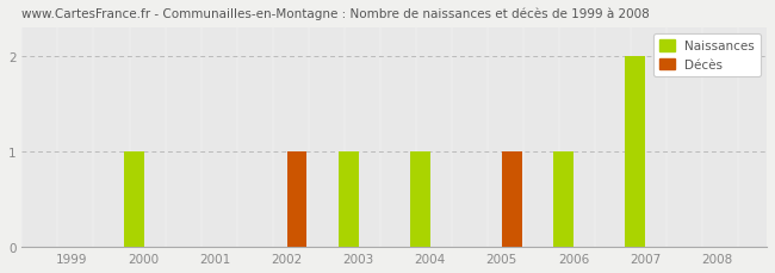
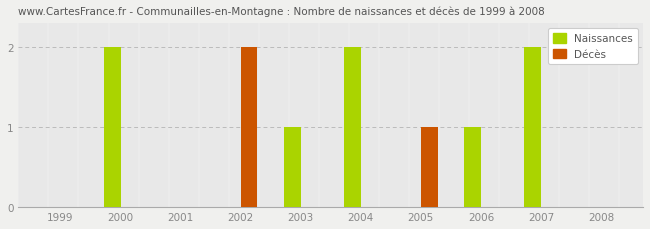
Naissances/2000: 1 -> 2
Décès/2002: 1 -> 2
Naissances/2004: 1 -> 2
